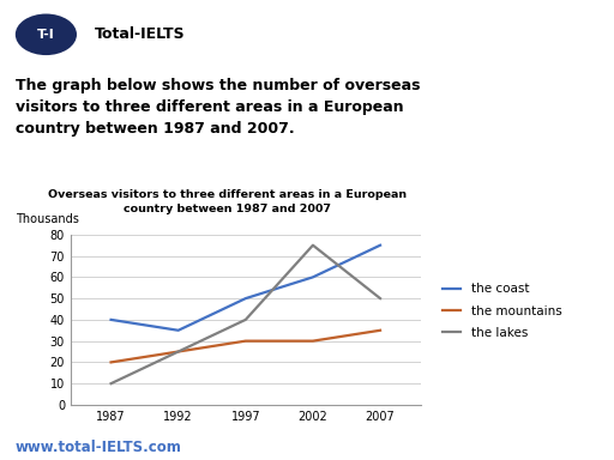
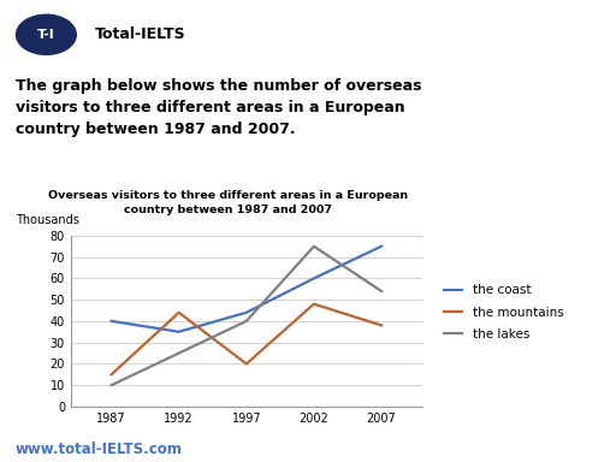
the mountains/1987: 20 -> 15
the mountains/1992: 25 -> 44
the coast/1997: 50 -> 44
the mountains/1997: 30 -> 20
the mountains/2002: 30 -> 48
the mountains/2007: 35 -> 38
the lakes/2007: 50 -> 54
